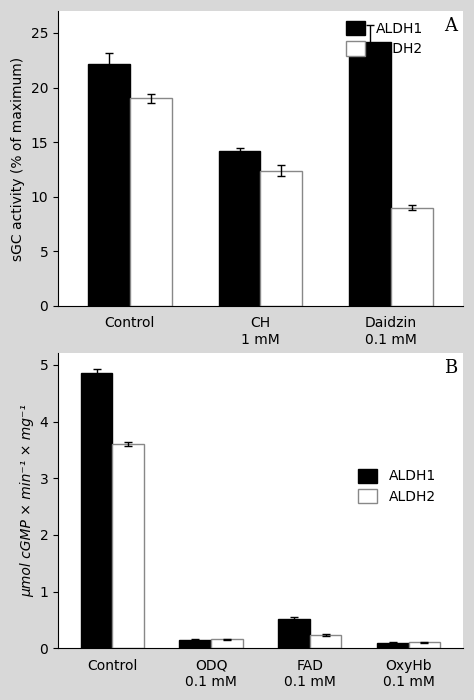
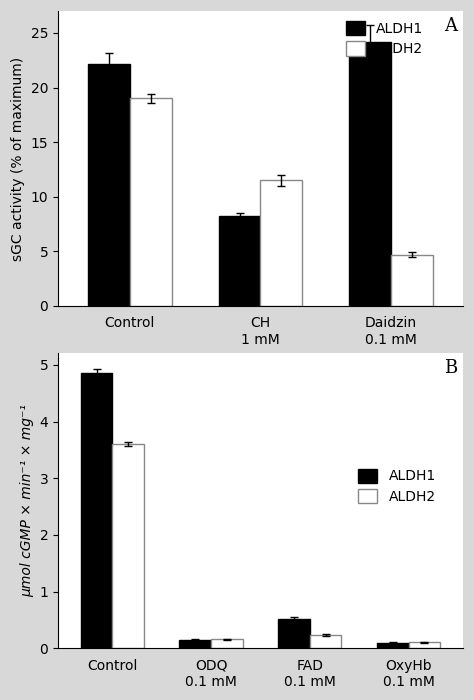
ALDH1/CH 1 mM: 14.2 -> 8.2
ALDH2/CH 1 mM: 12.4 -> 11.5
ALDH2/Daidzin 0.1 mM: 9.0 -> 4.7
